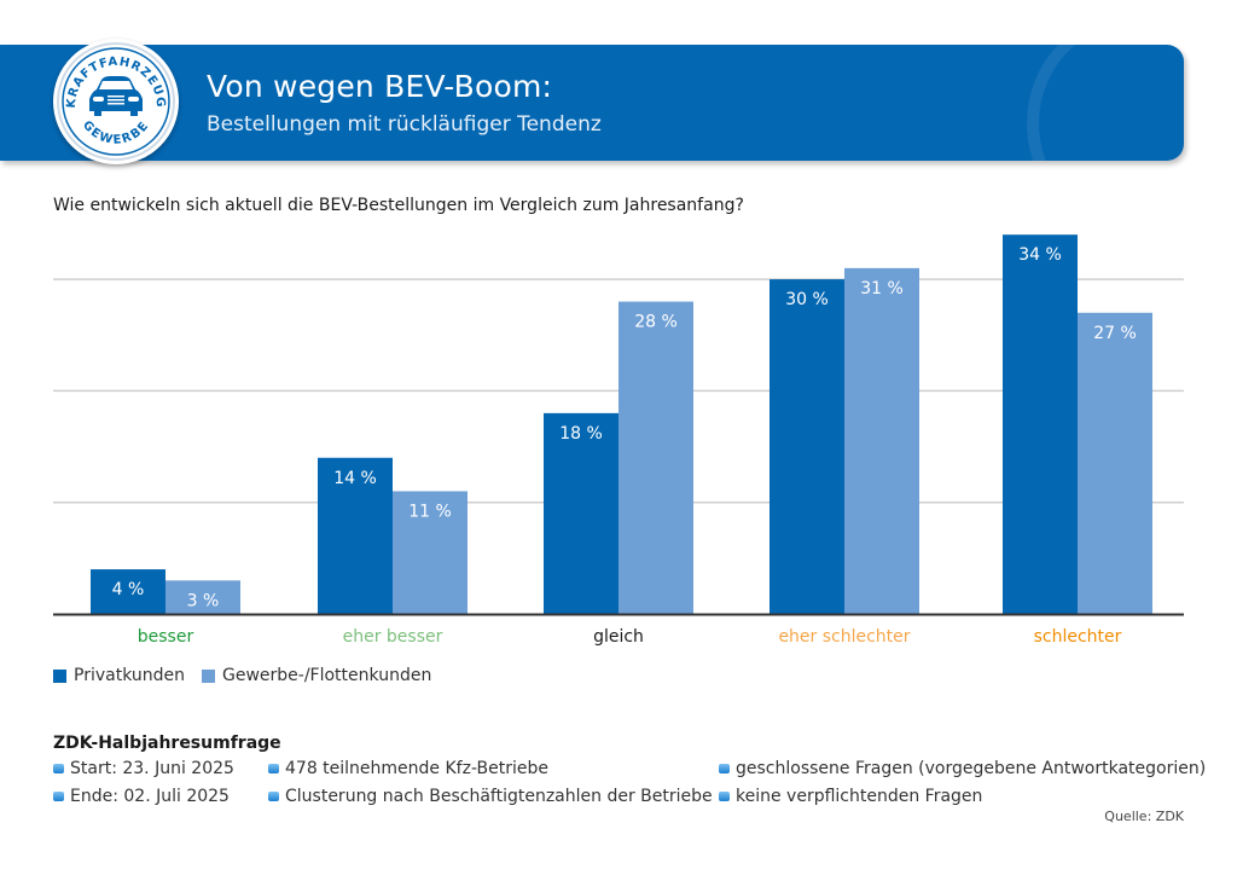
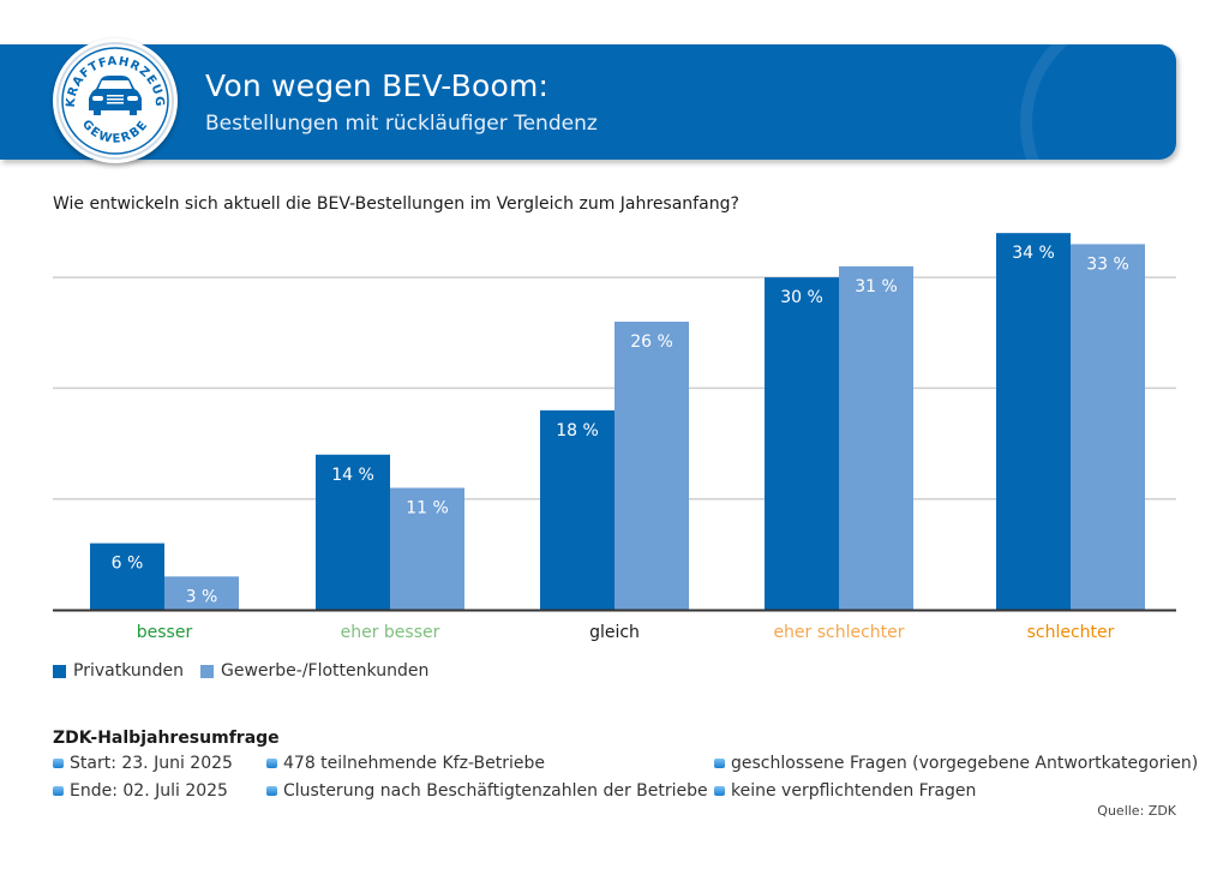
Privatkunden/besser: 4 -> 6
Gewerbe-/Flottenkunden/gleich: 28 -> 26
Gewerbe-/Flottenkunden/schlechter: 27 -> 33
